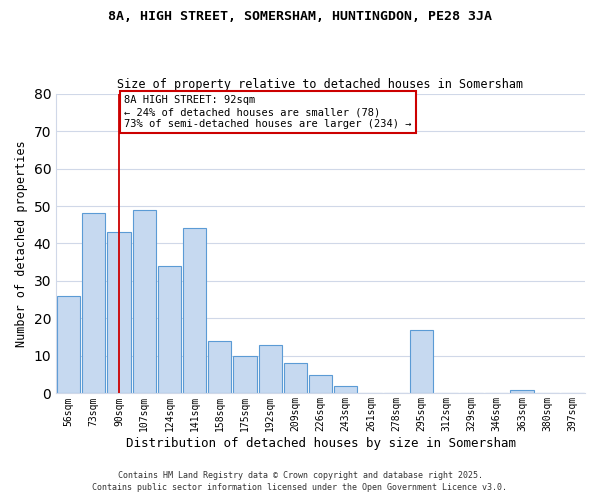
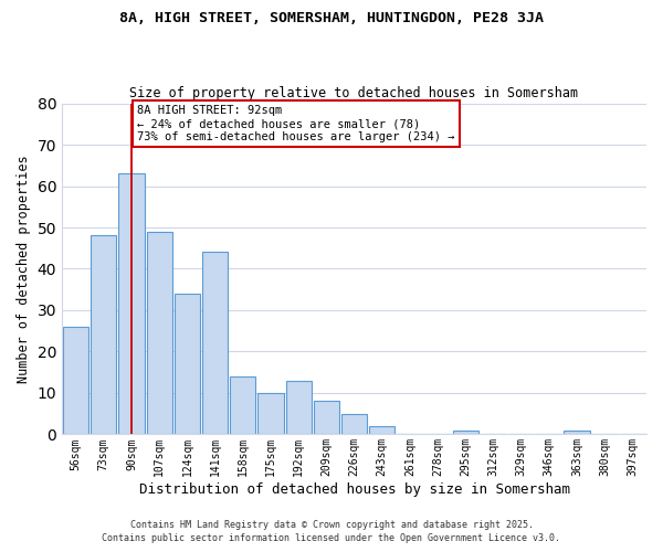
90sqm: 43 -> 63
295sqm: 17 -> 1
